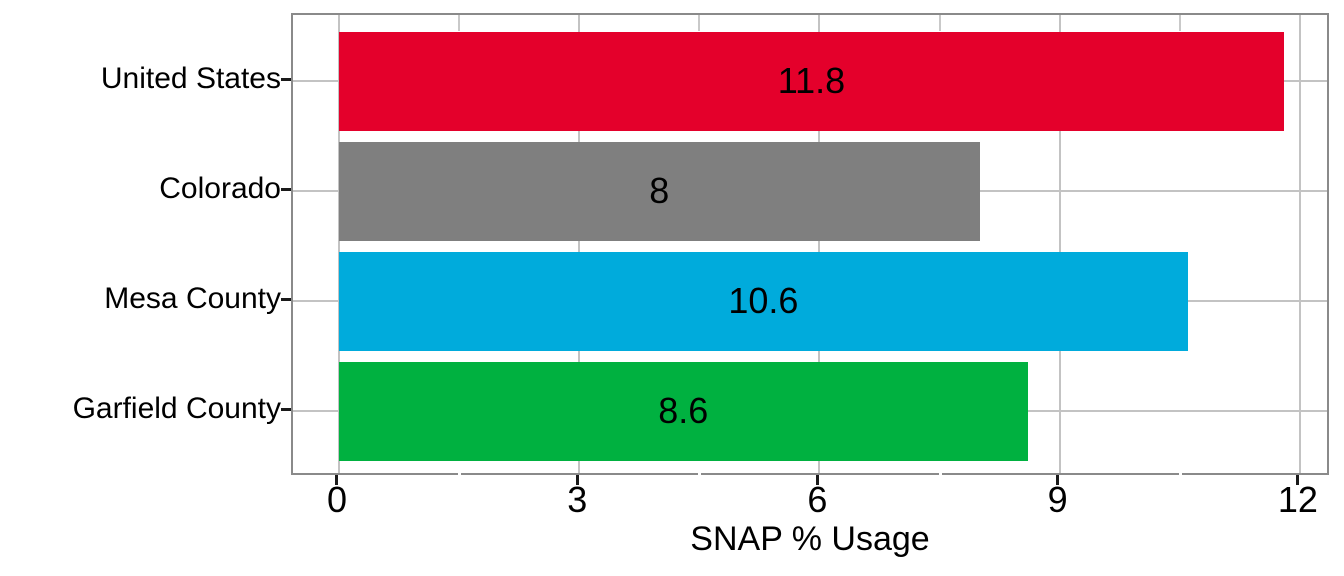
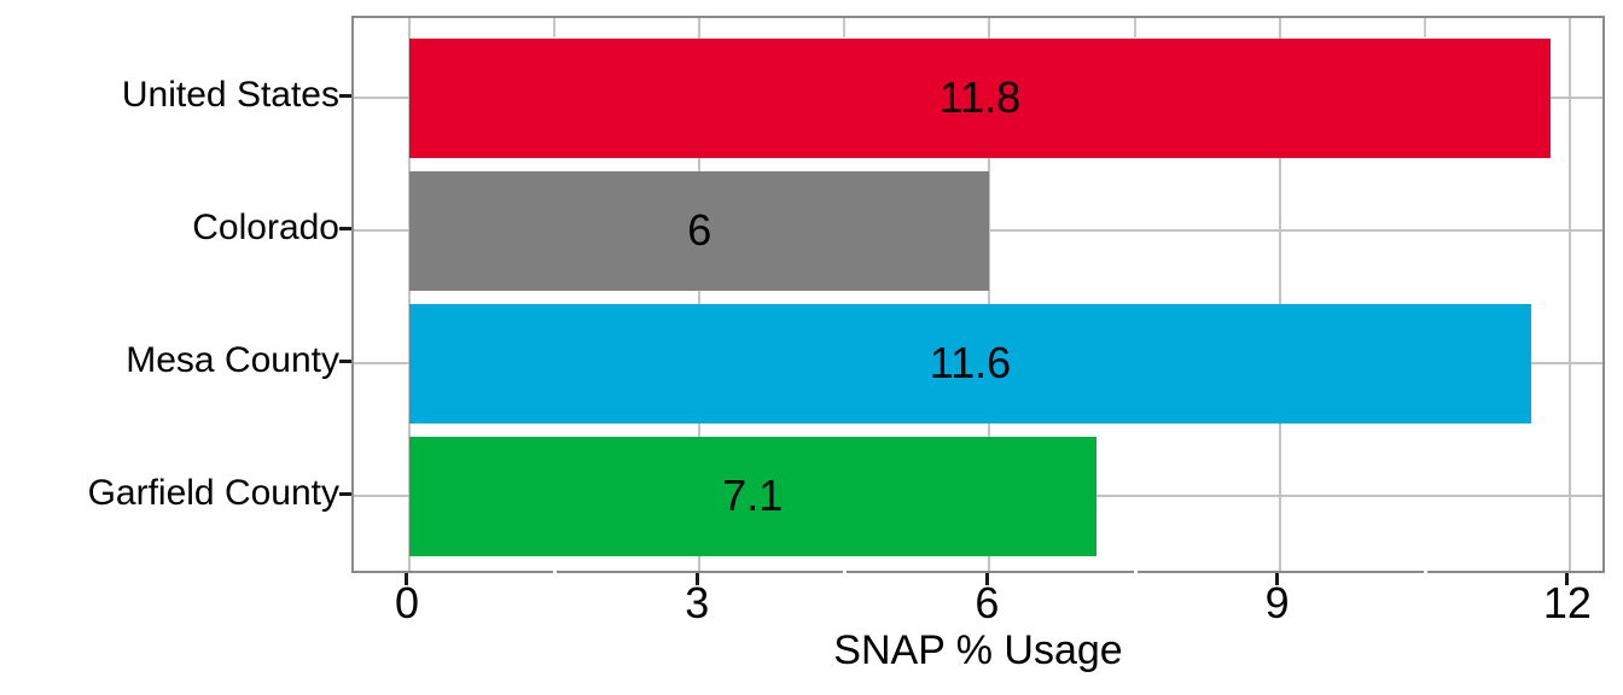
Colorado: 8 -> 6
Mesa County: 10.6 -> 11.6
Garfield County: 8.6 -> 7.1
